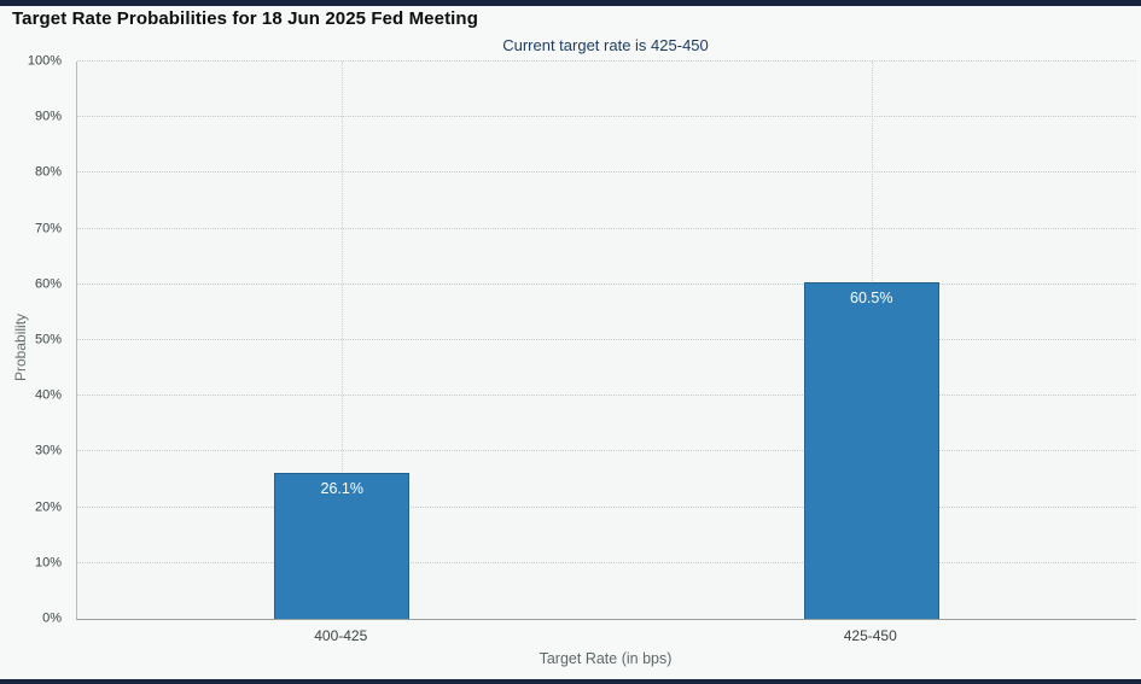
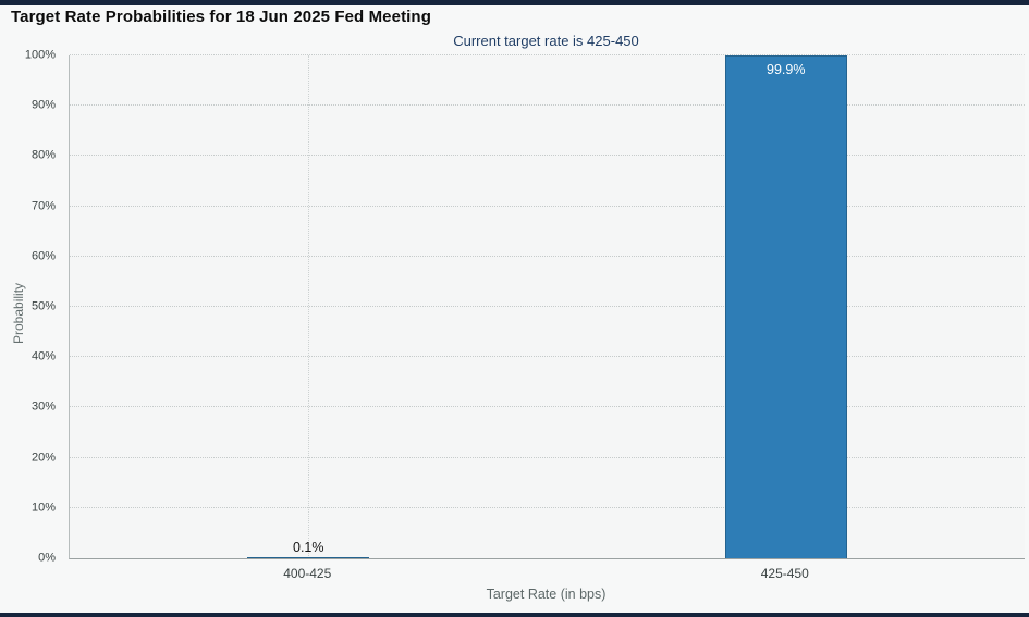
400-425: 26.1% -> 0.1%
425-450: 60.5% -> 99.9%
